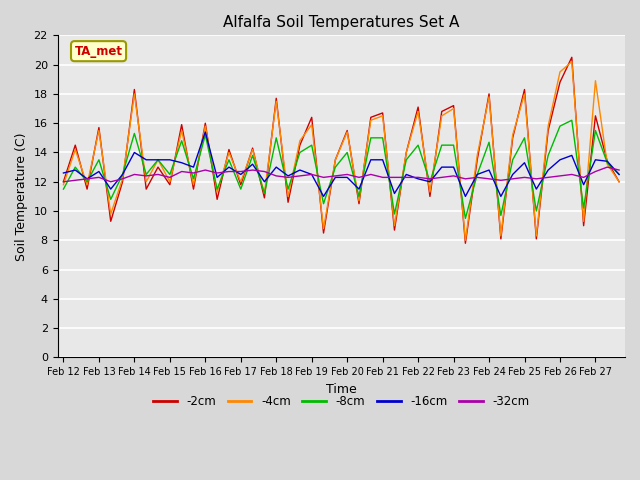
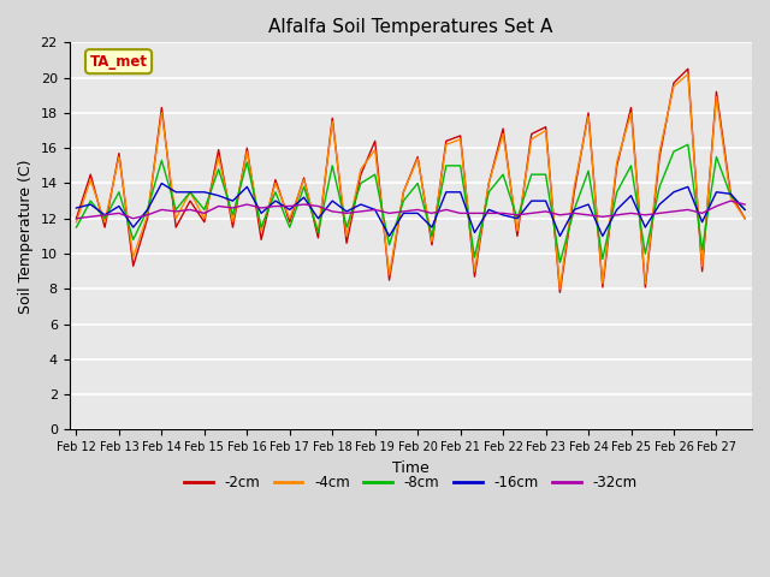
-16cm/Feb 16: 15.4 -> 13.8
-2cm/Feb 26: 18.8 -> 19.7
-2cm/Feb 27: 16.5 -> 19.2
